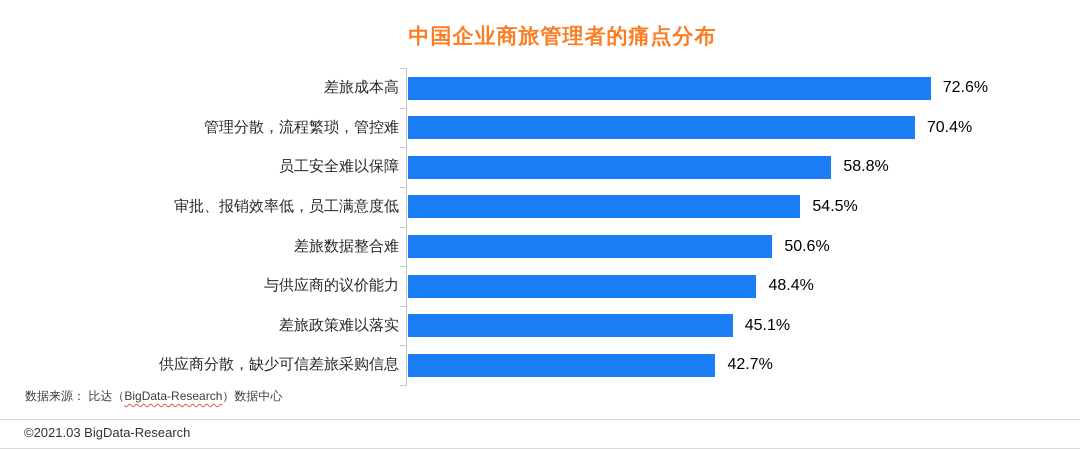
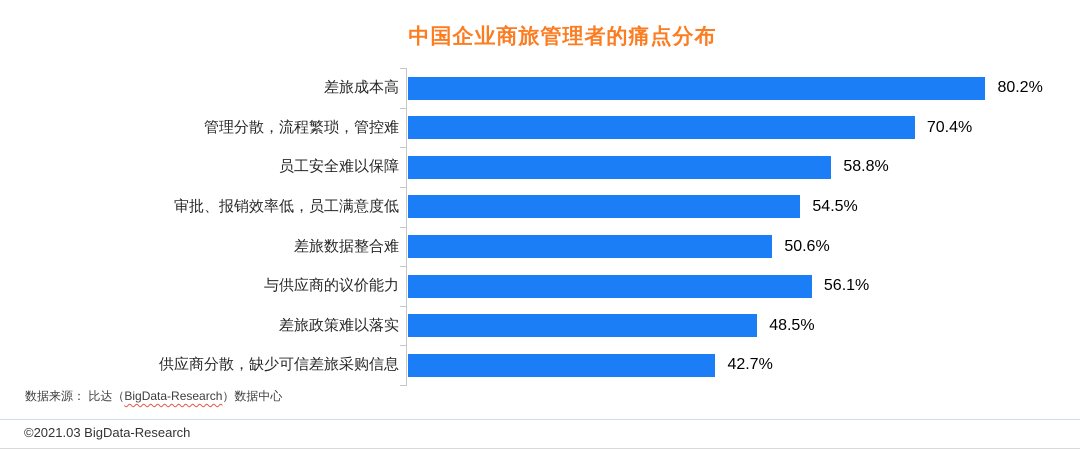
差旅成本高: 72.6% -> 80.2%
与供应商的议价能力: 48.4% -> 56.1%
差旅政策难以落实: 45.1% -> 48.5%
